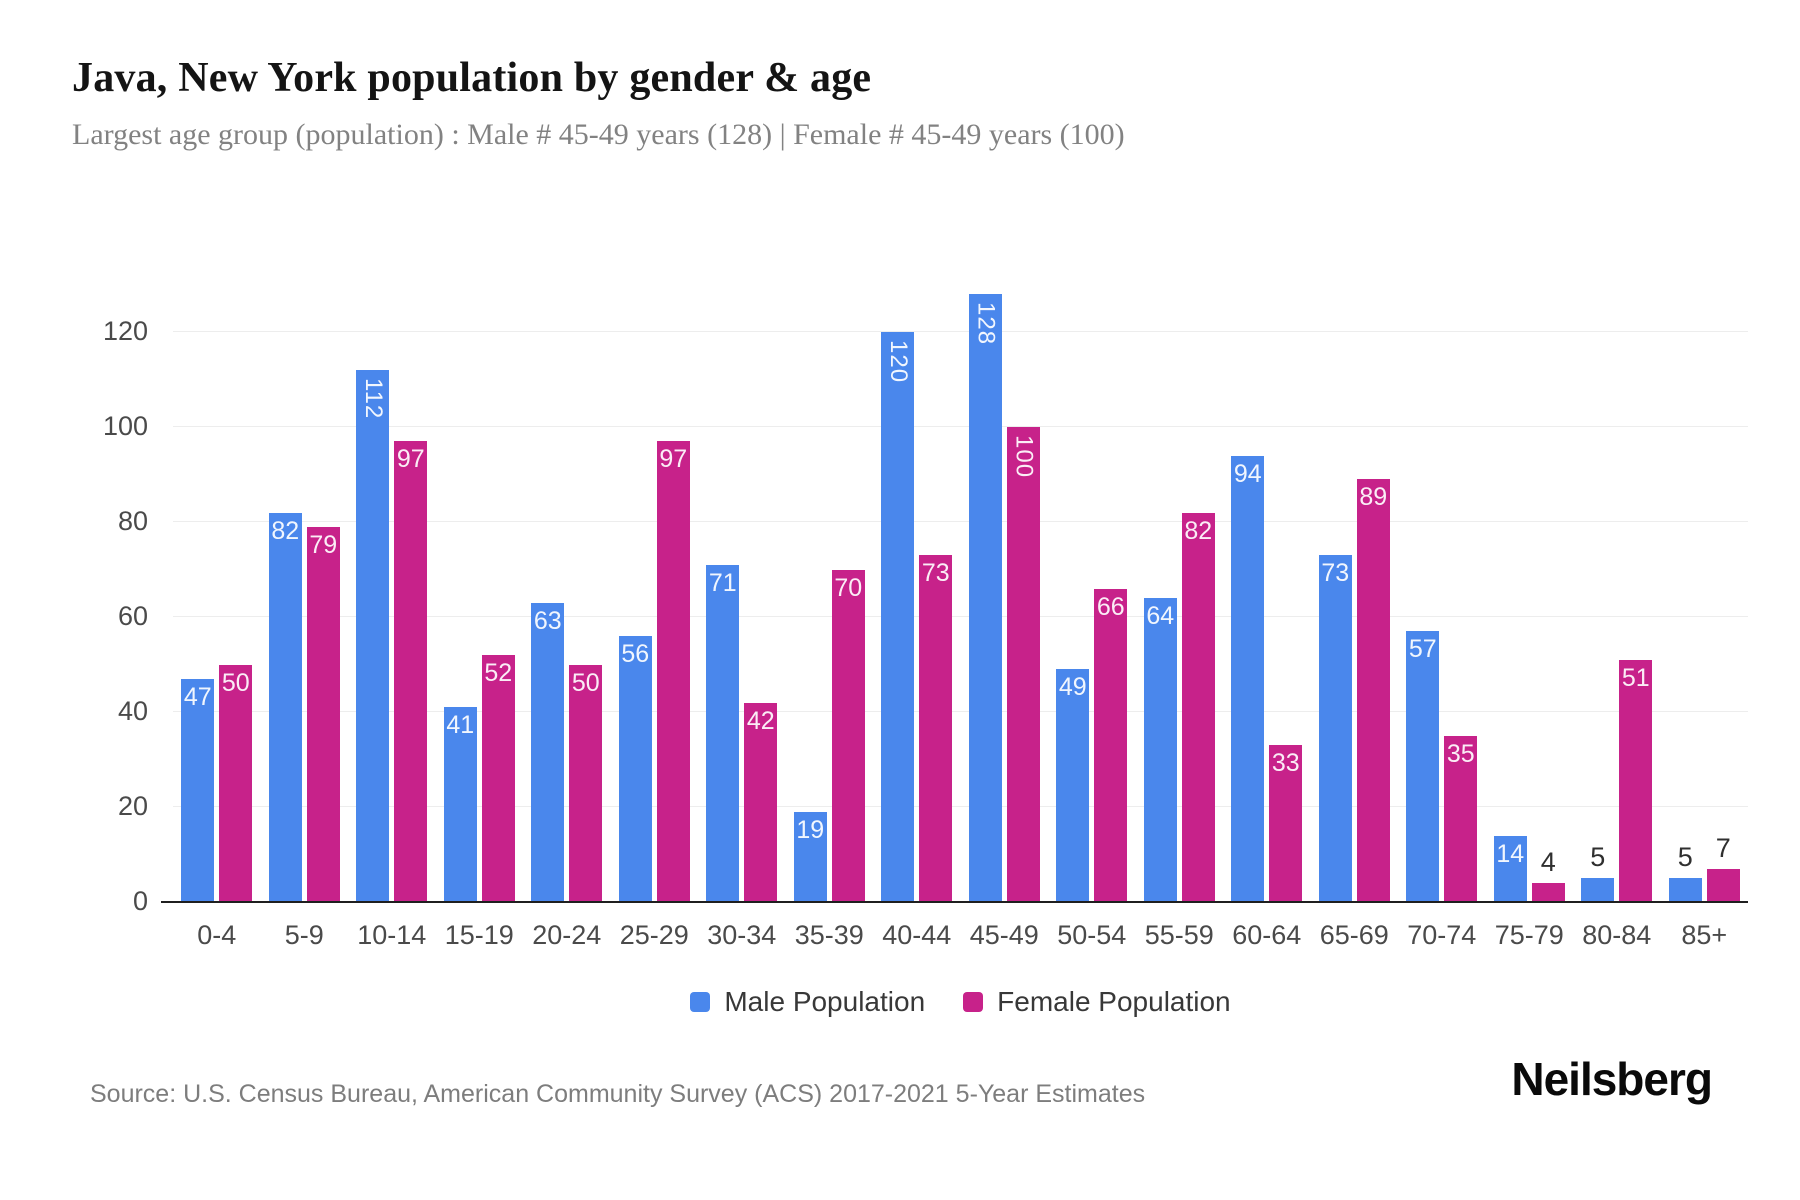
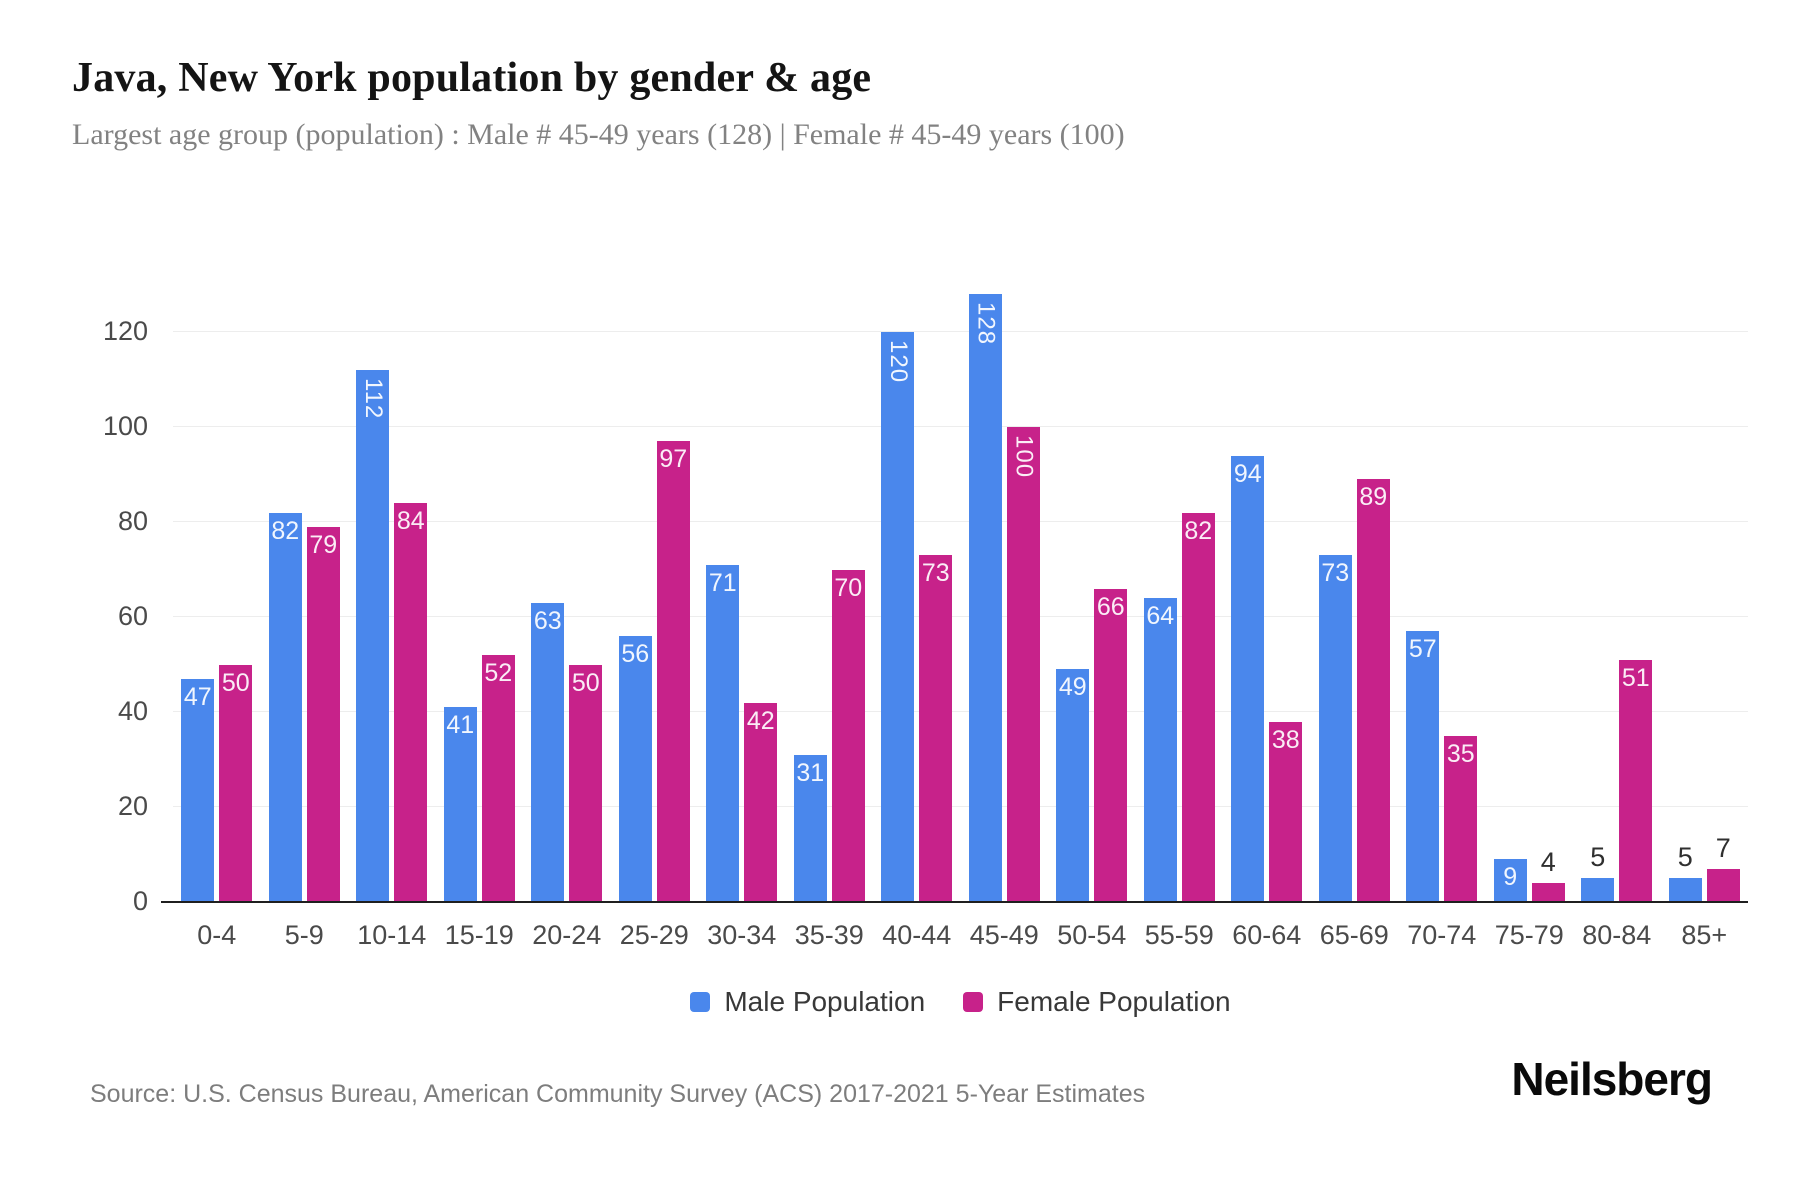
Female Population/10-14: 97 -> 84
Male Population/35-39: 19 -> 31
Female Population/60-64: 33 -> 38
Male Population/75-79: 14 -> 9
